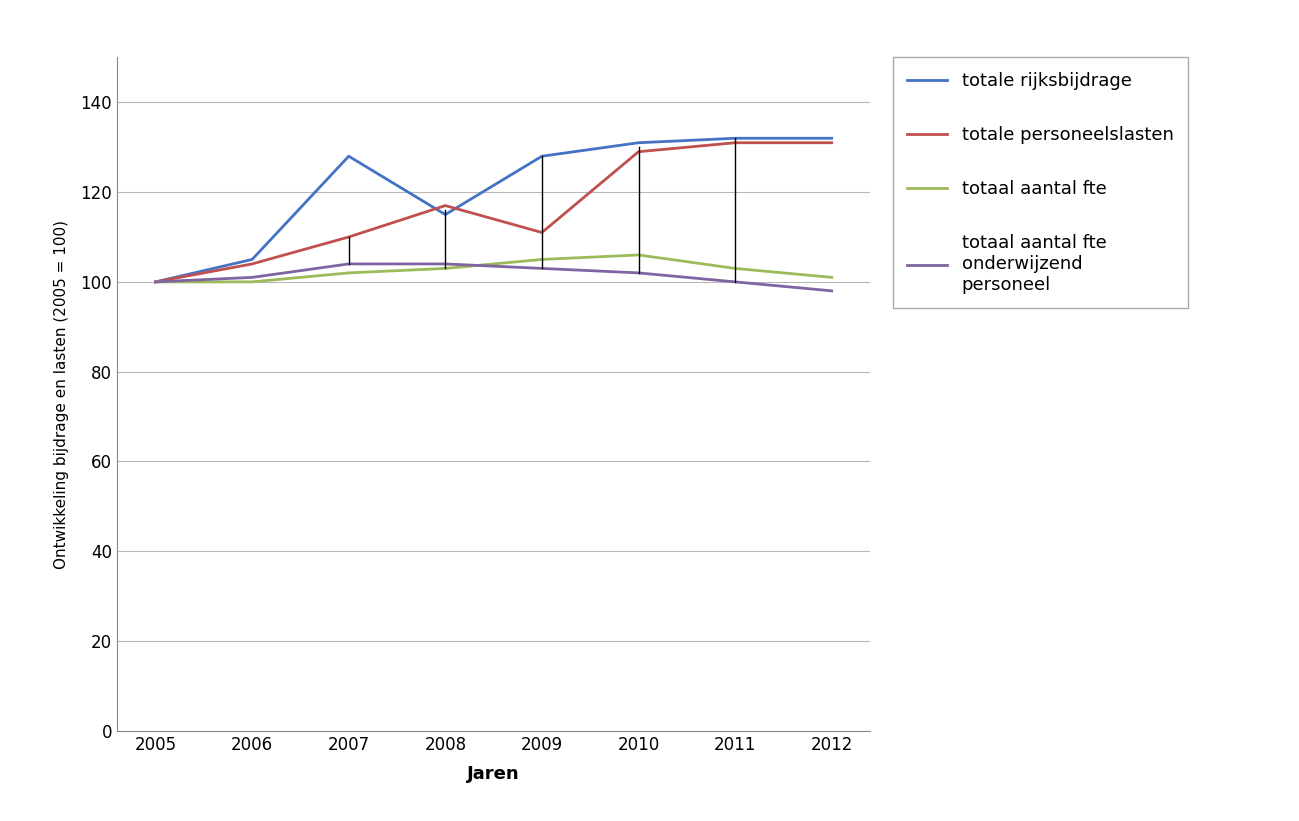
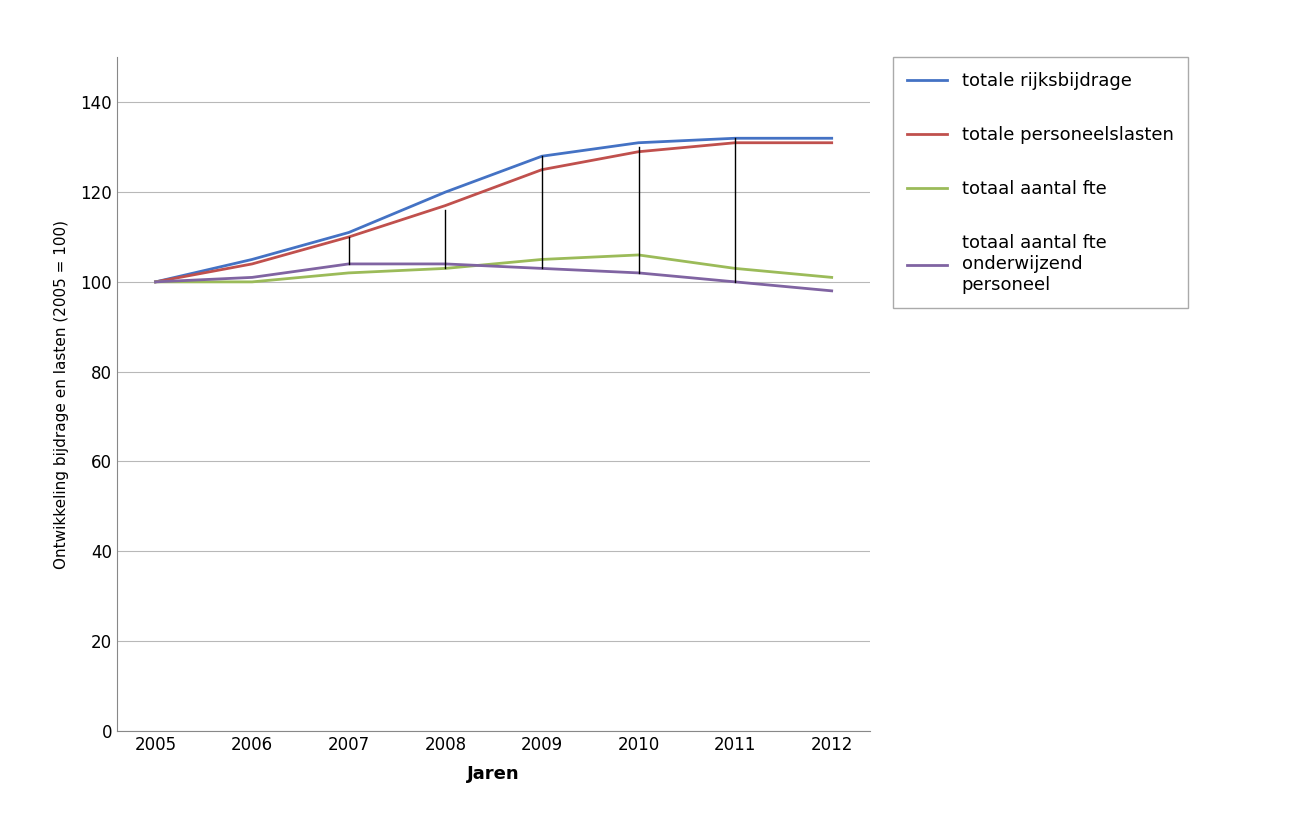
totale rijksbijdrage/2007: 128 -> 111
totale rijksbijdrage/2008: 115 -> 120
totale personeelslasten/2009: 111 -> 125
